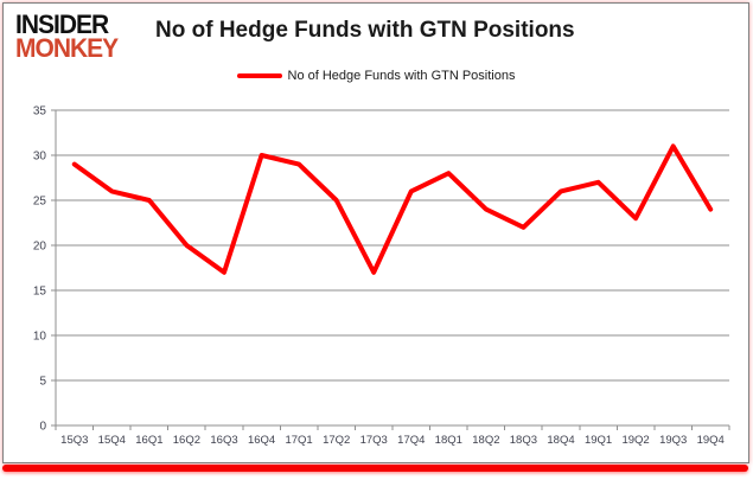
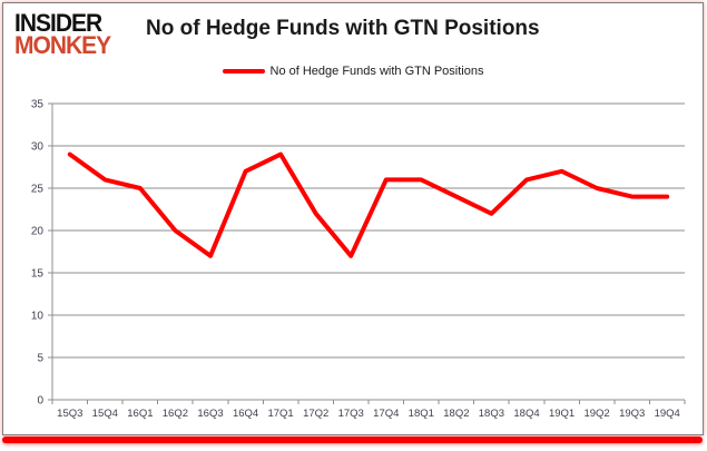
16Q4: 30 -> 27
17Q2: 25 -> 22
18Q1: 28 -> 26
19Q2: 23 -> 25
19Q3: 31 -> 24
